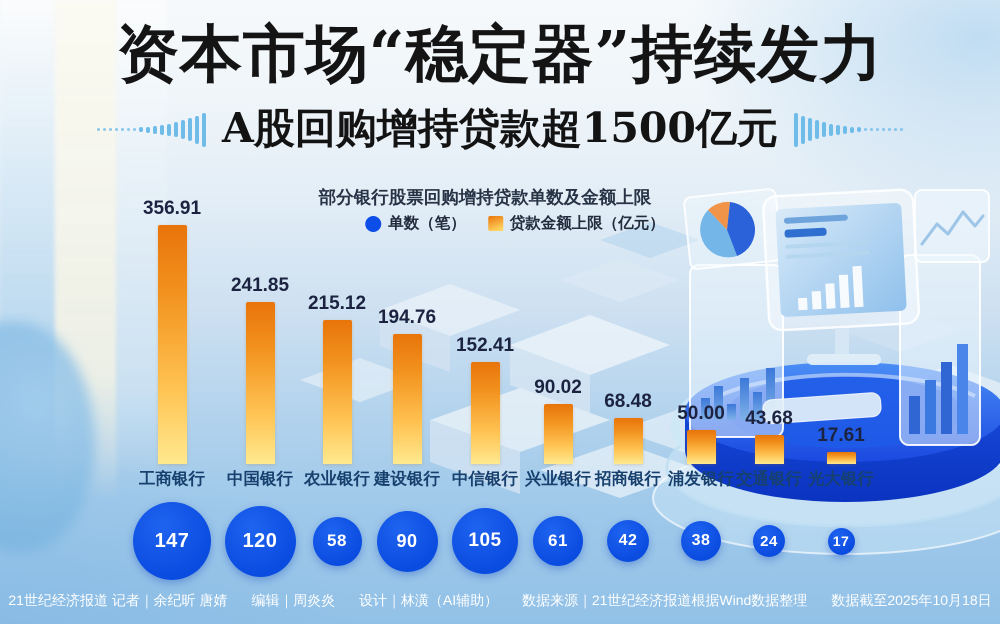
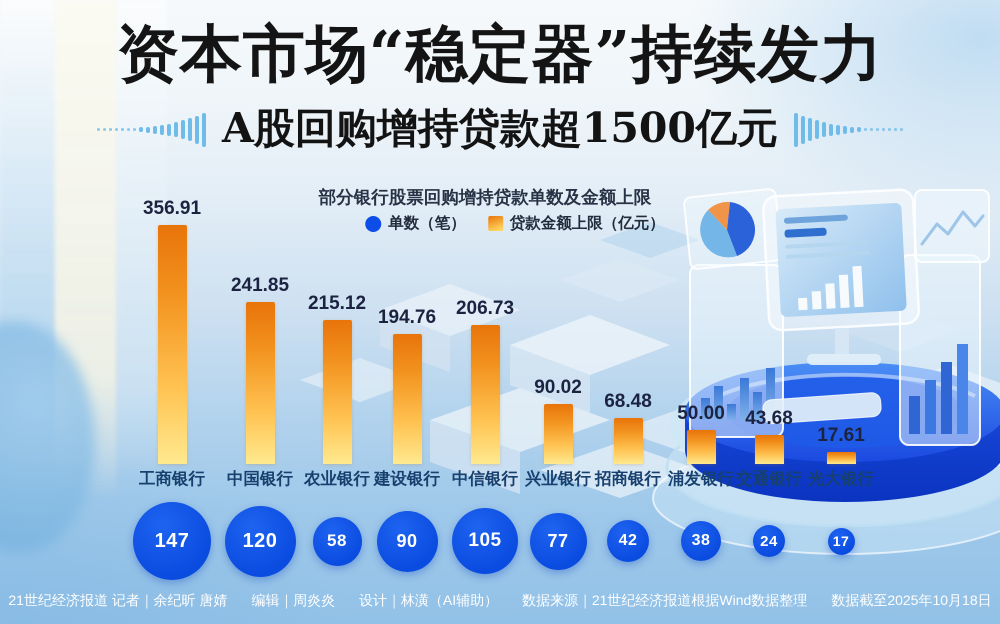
贷款金额上限（亿元）/中信银行: 152.41 -> 206.73
单数（笔）/兴业银行: 61 -> 77
